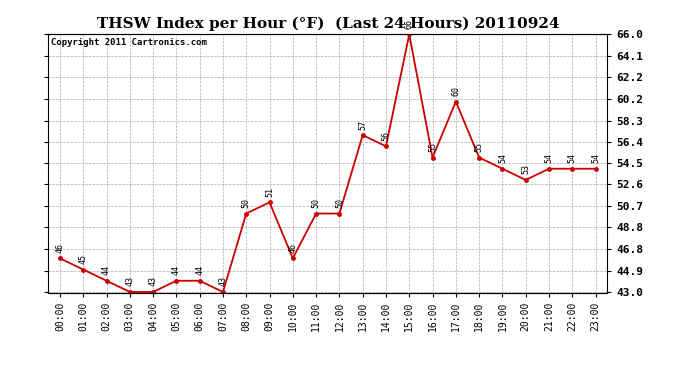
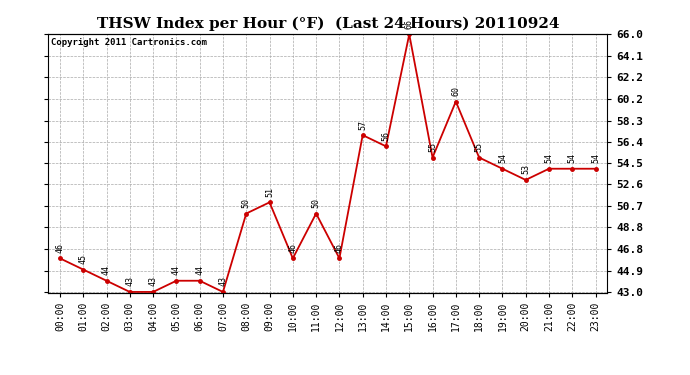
12:00: 50 -> 46
